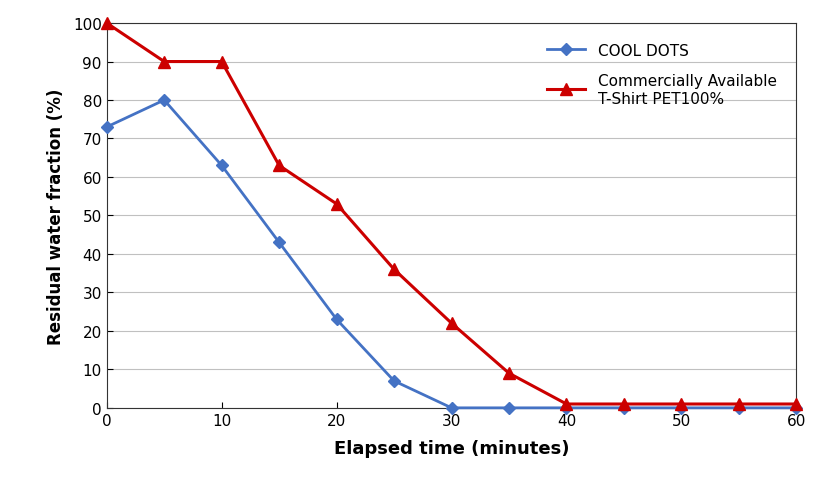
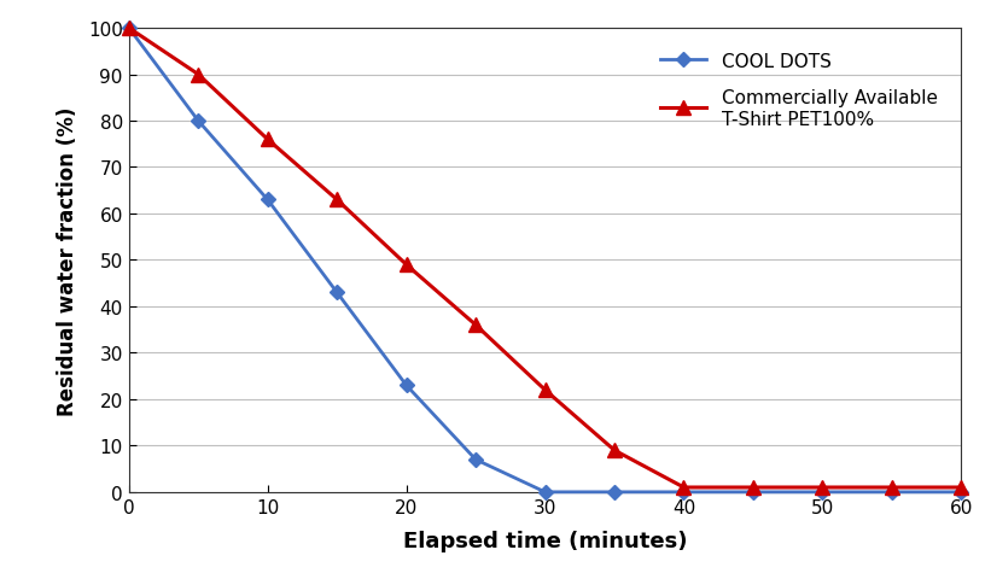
COOL DOTS/0: 73 -> 100
Commercially Available T-Shirt PET100%/10: 90 -> 76
Commercially Available T-Shirt PET100%/20: 53 -> 49
